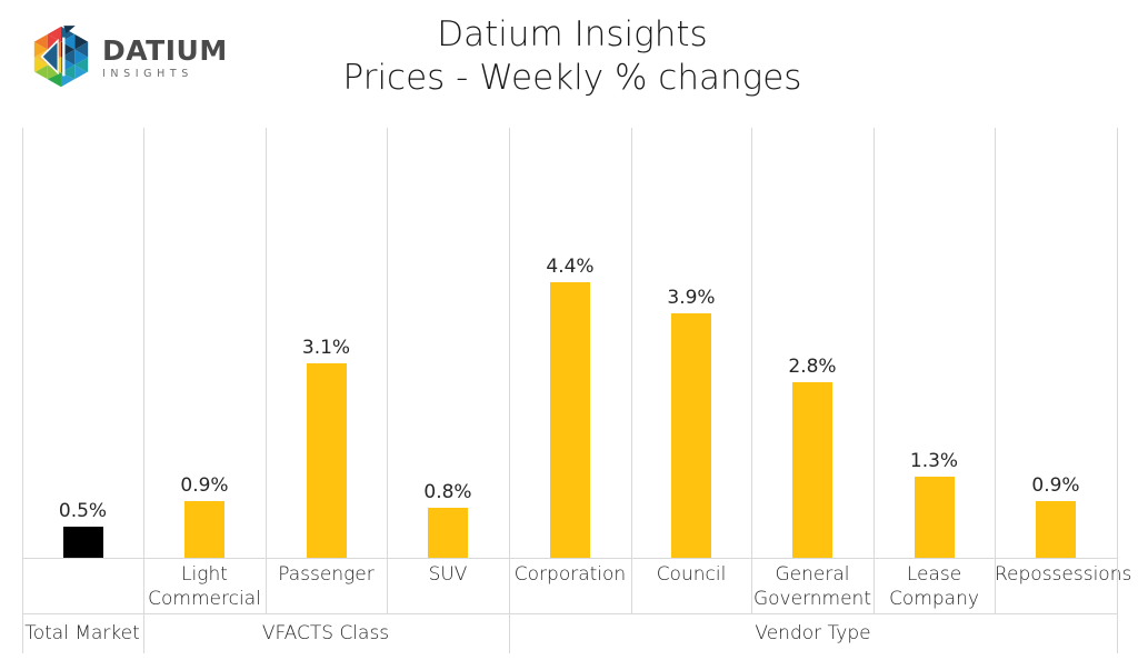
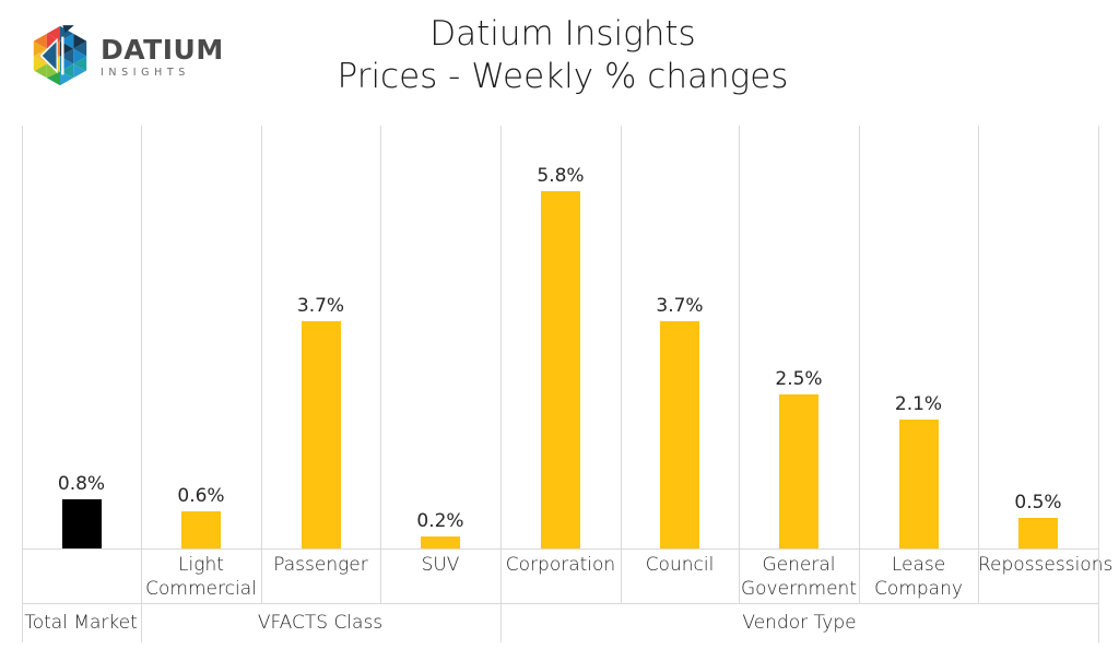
Total Market: 0.5% -> 0.8%
Light Commercial: 0.9% -> 0.6%
Passenger: 3.1% -> 3.7%
SUV: 0.8% -> 0.2%
Corporation: 4.4% -> 5.8%
Council: 3.9% -> 3.7%
General Government: 2.8% -> 2.5%
Lease Company: 1.3% -> 2.1%
Repossessions: 0.9% -> 0.5%
